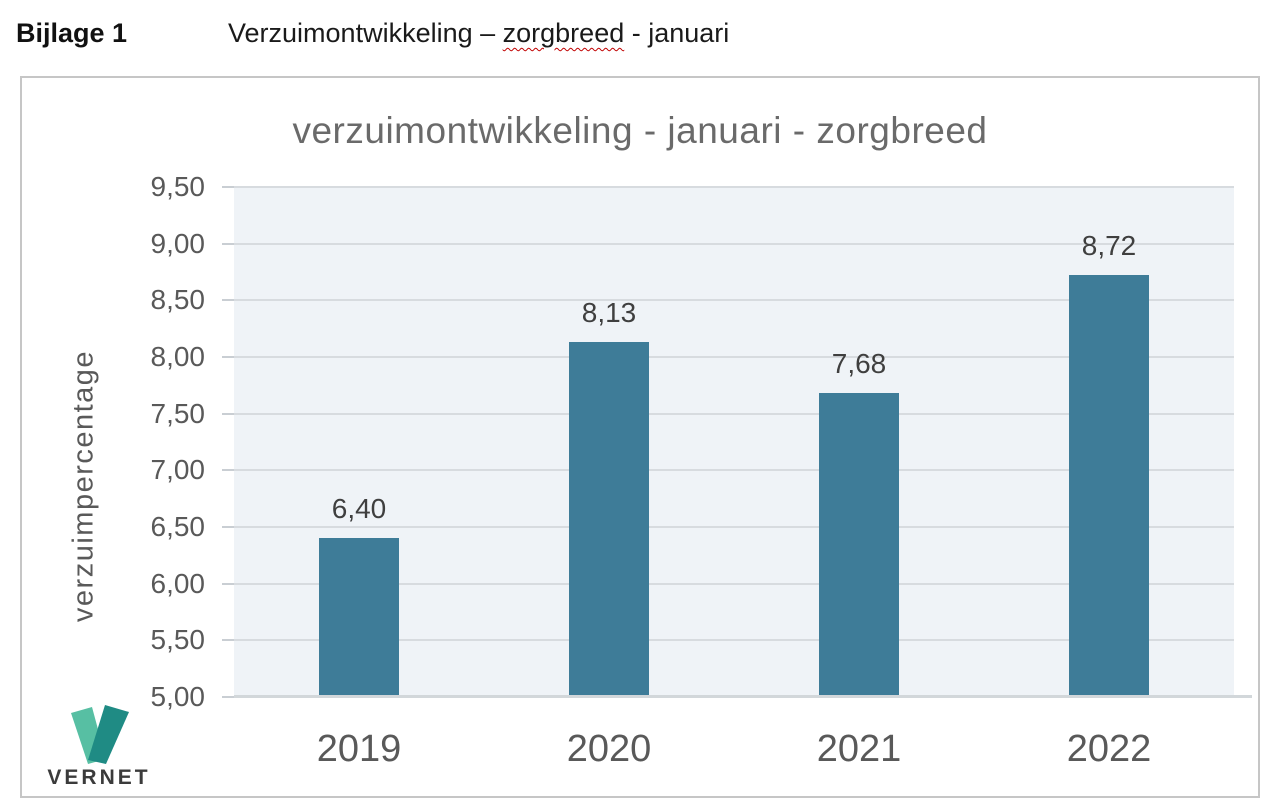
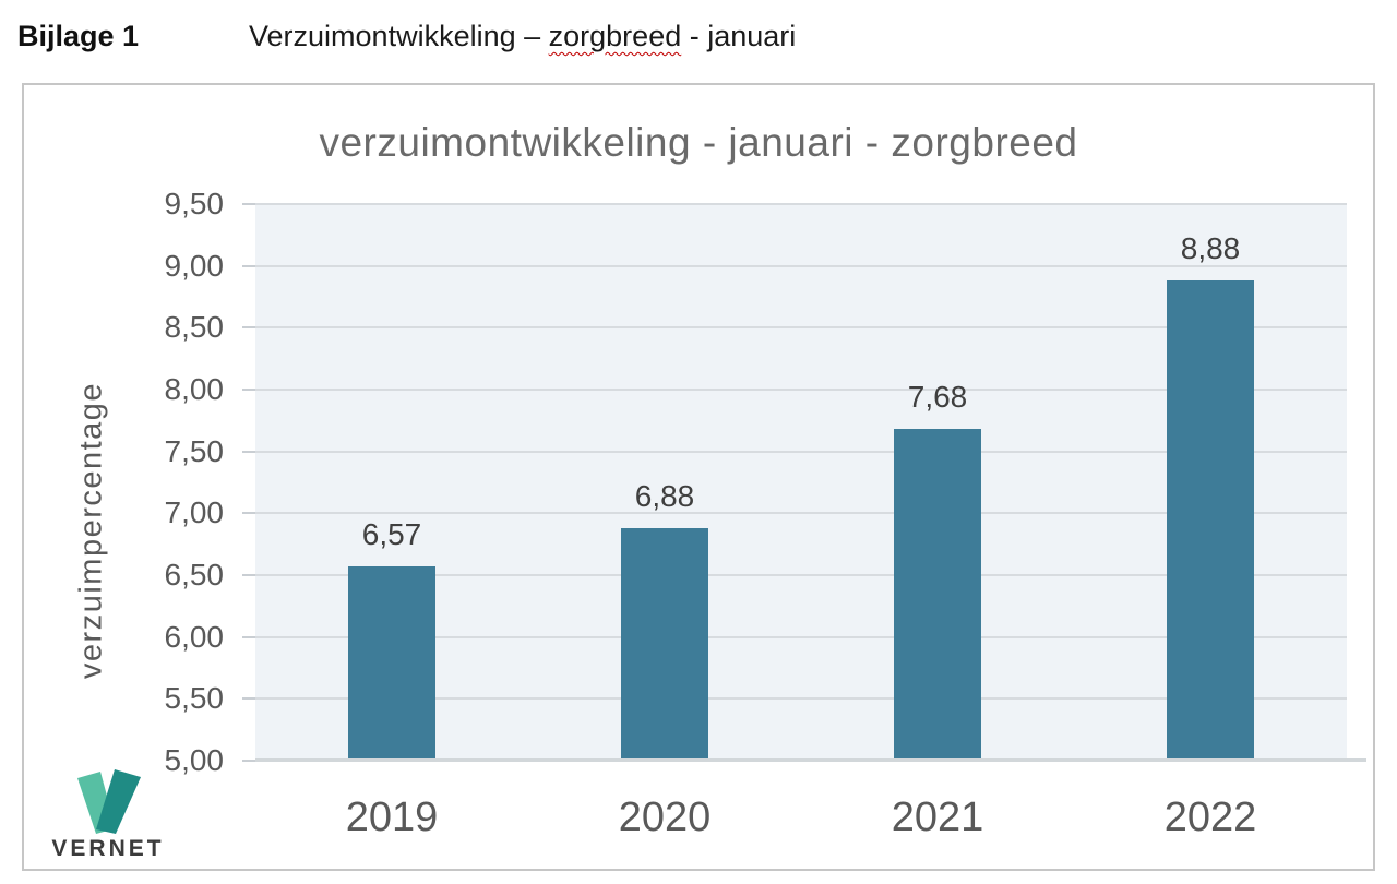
2019: 6,40 -> 6,57
2020: 8,13 -> 6,88
2022: 8,72 -> 8,88
